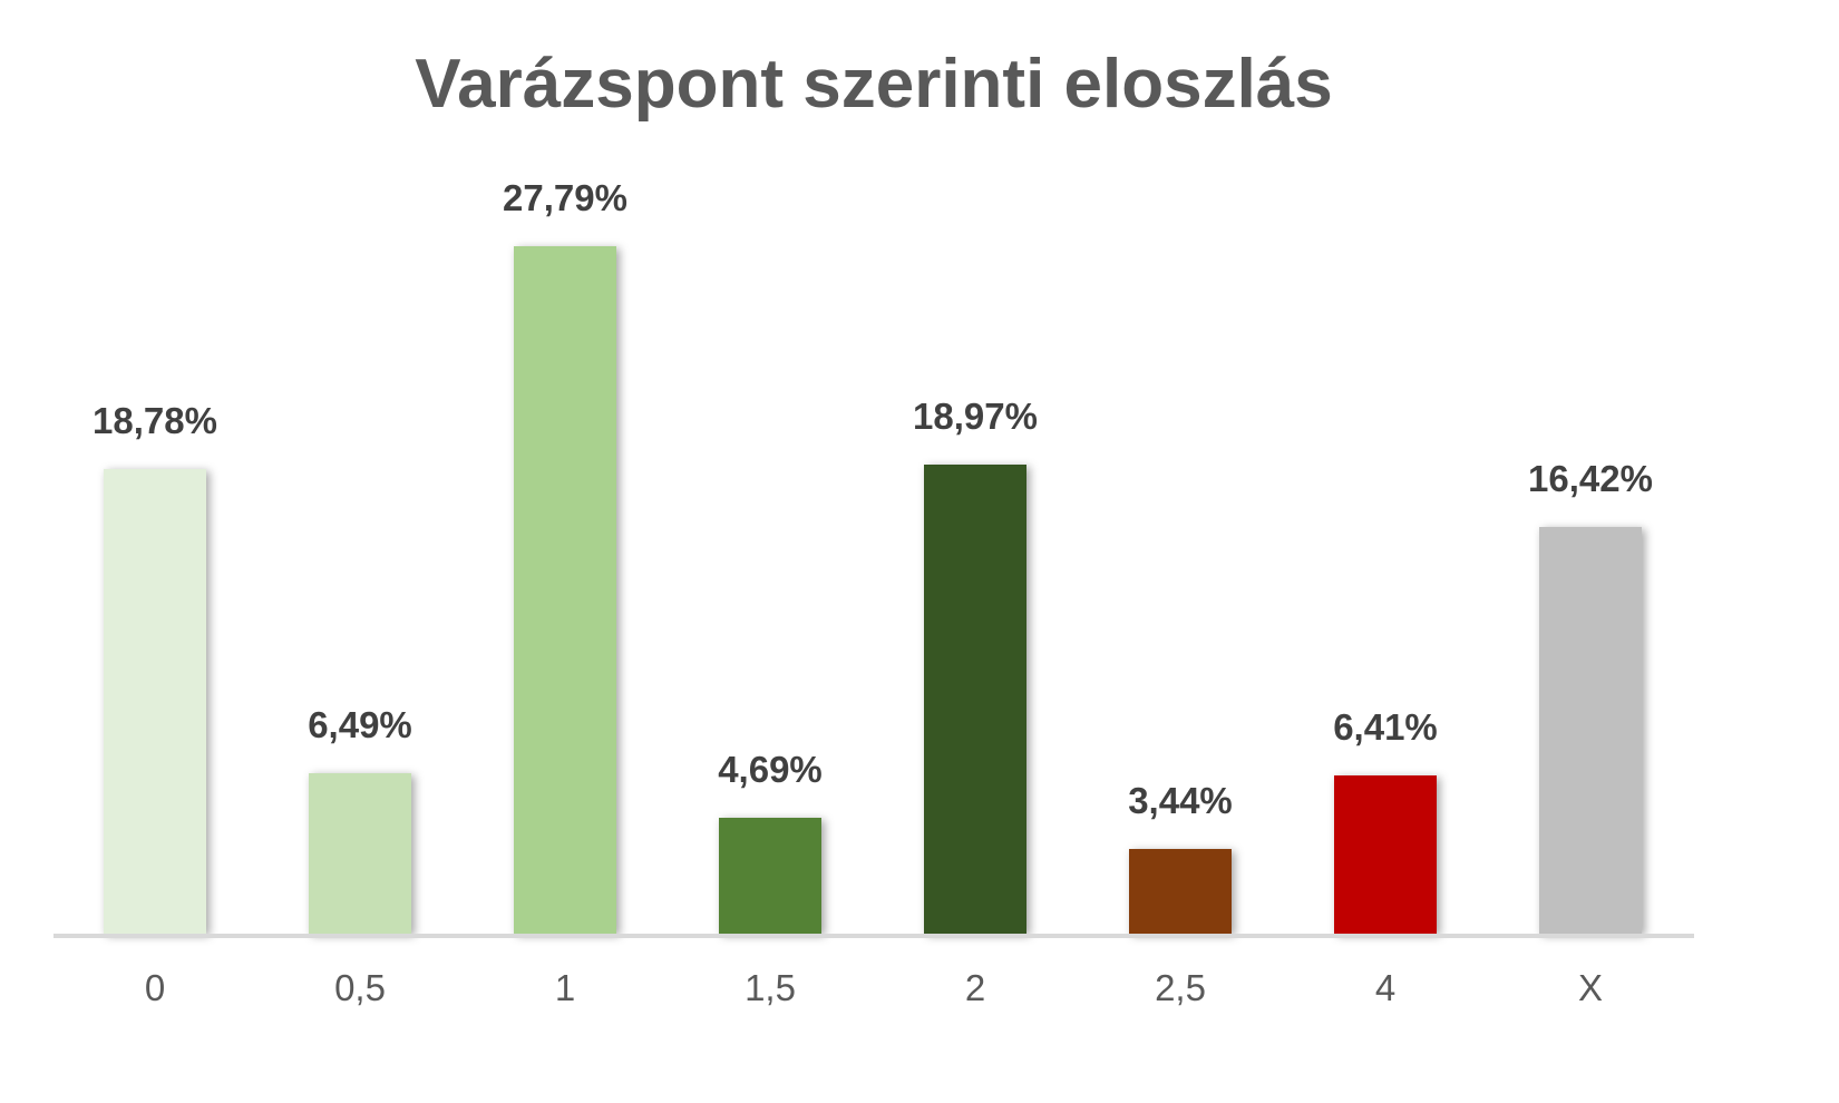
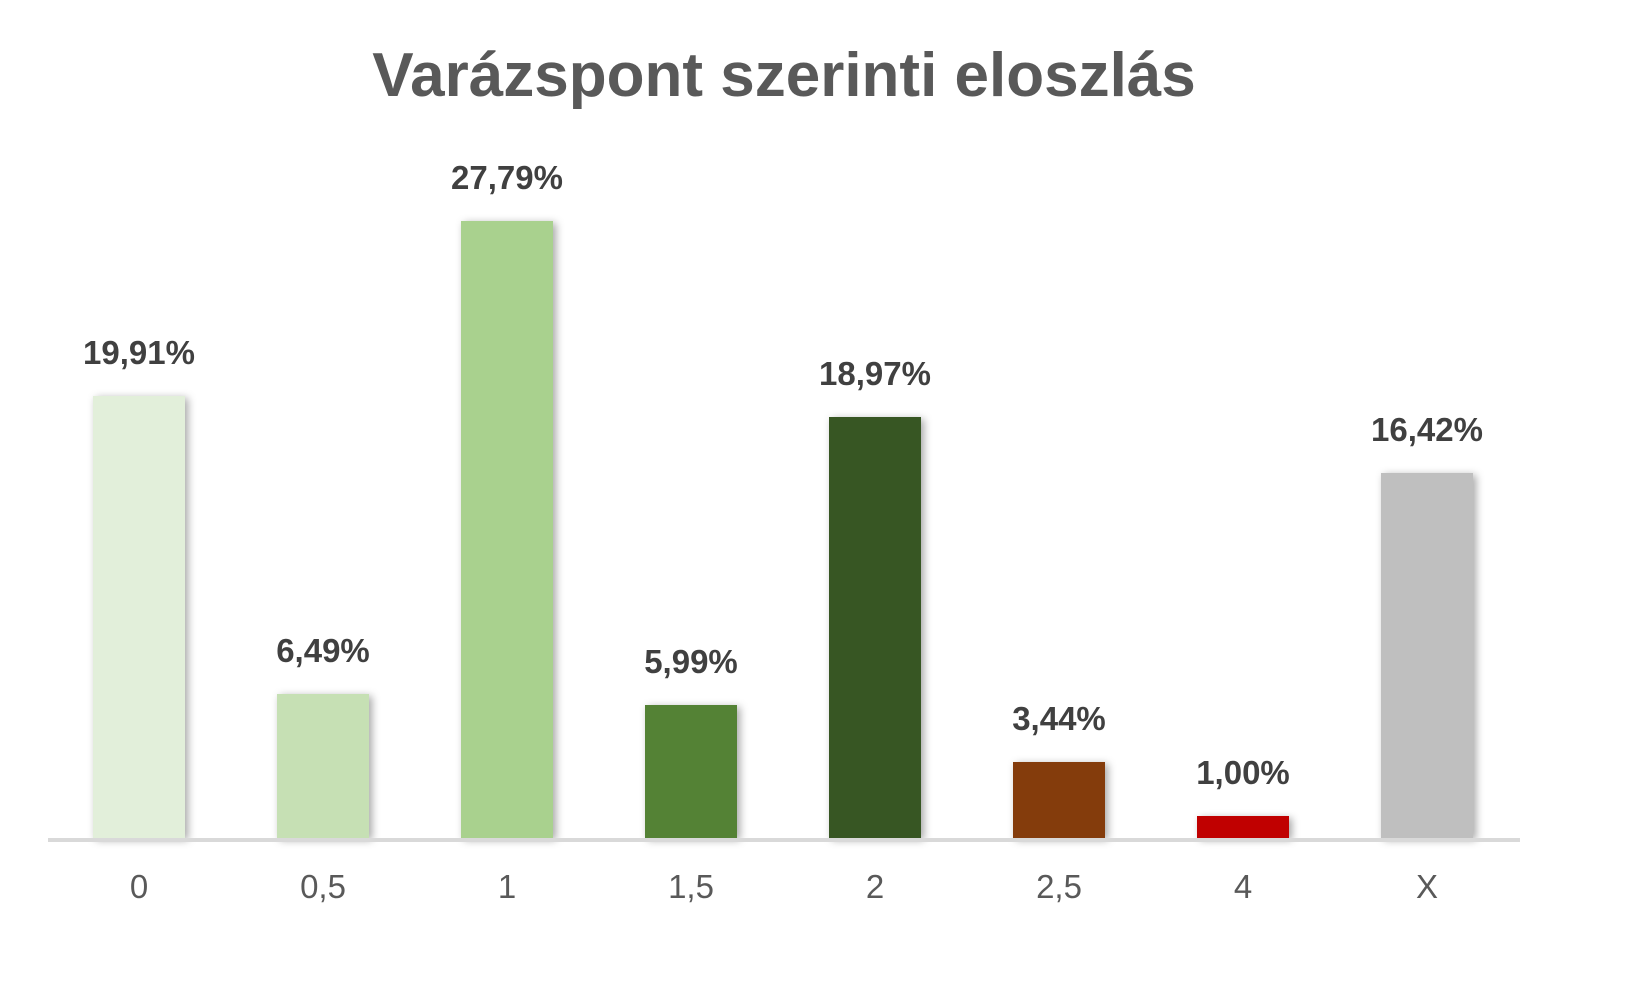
0: 18,78% -> 19,91%
1,5: 4,69% -> 5,99%
4: 6,41% -> 1,00%
